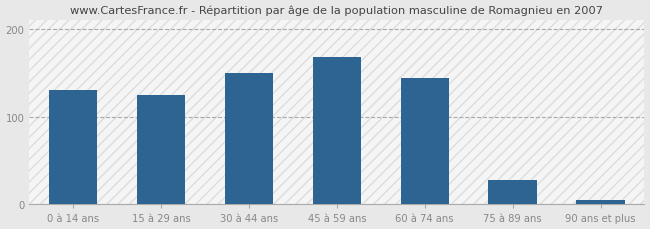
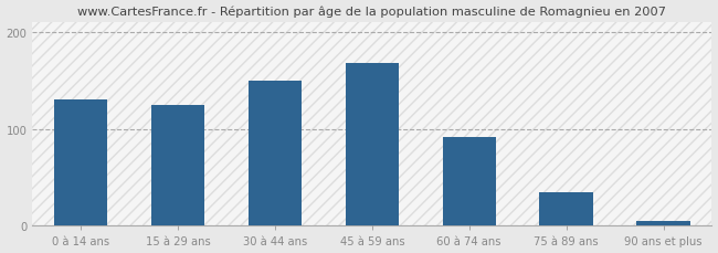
60 à 74 ans: 144 -> 92
75 à 89 ans: 28 -> 35
